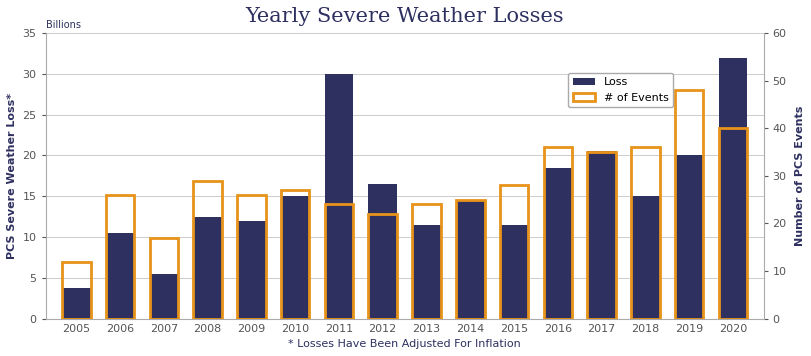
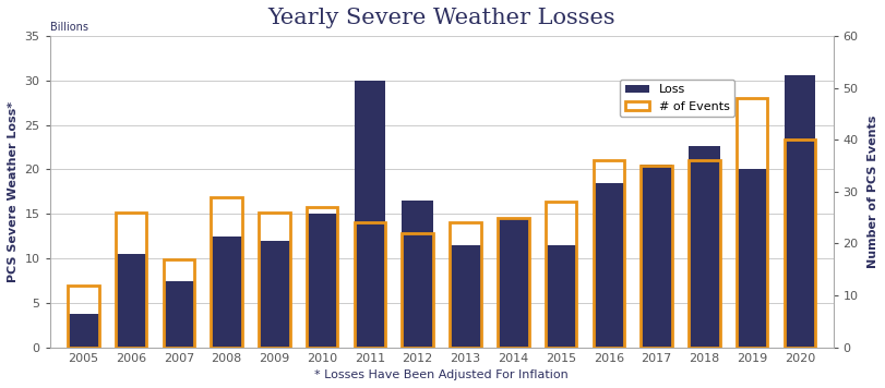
2007: 5.5 -> 7.4
2018: 15.0 -> 22.6
2020: 32.0 -> 30.6
